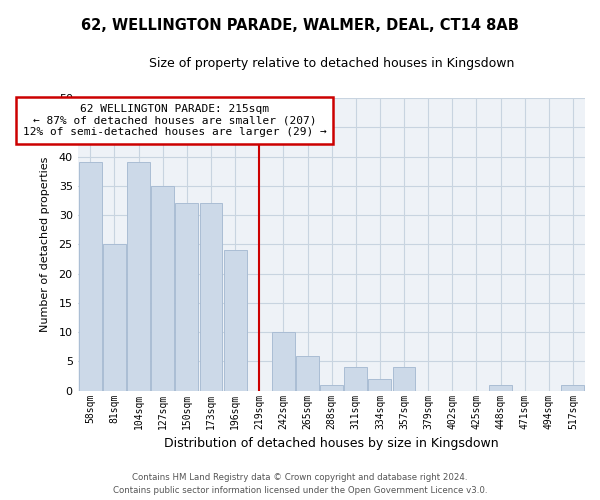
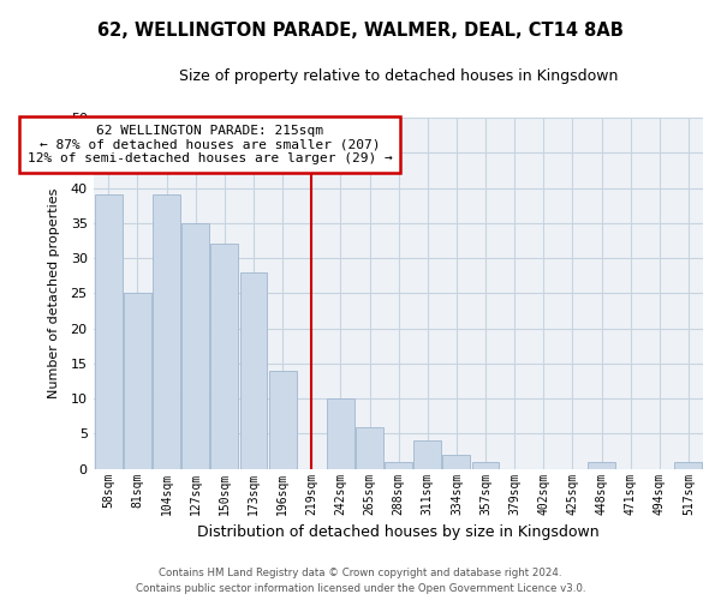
173sqm: 32 -> 28
196sqm: 24 -> 14
357sqm: 4 -> 1
